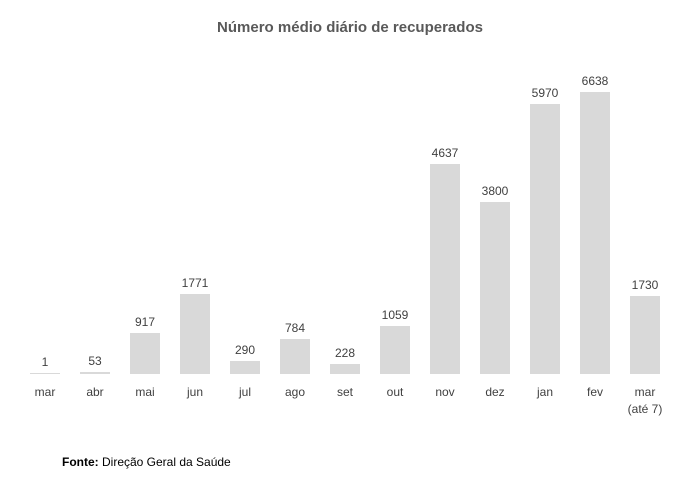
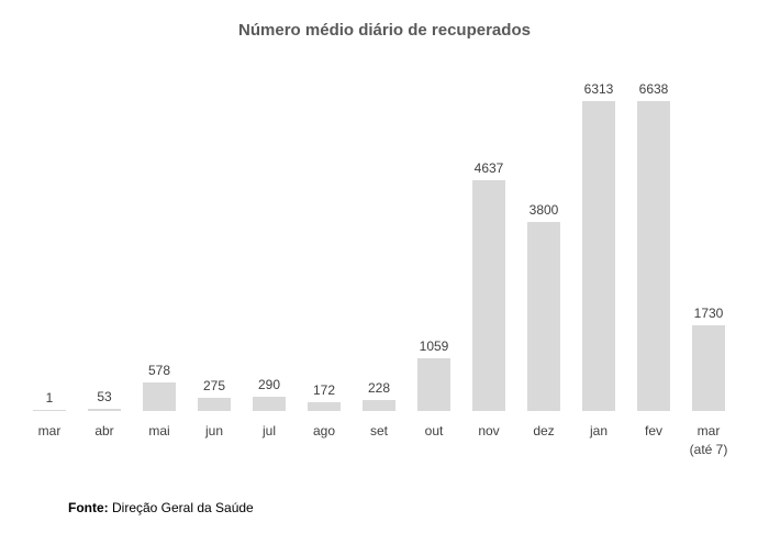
mai: 917 -> 578
jun: 1771 -> 275
ago: 784 -> 172
jan: 5970 -> 6313
